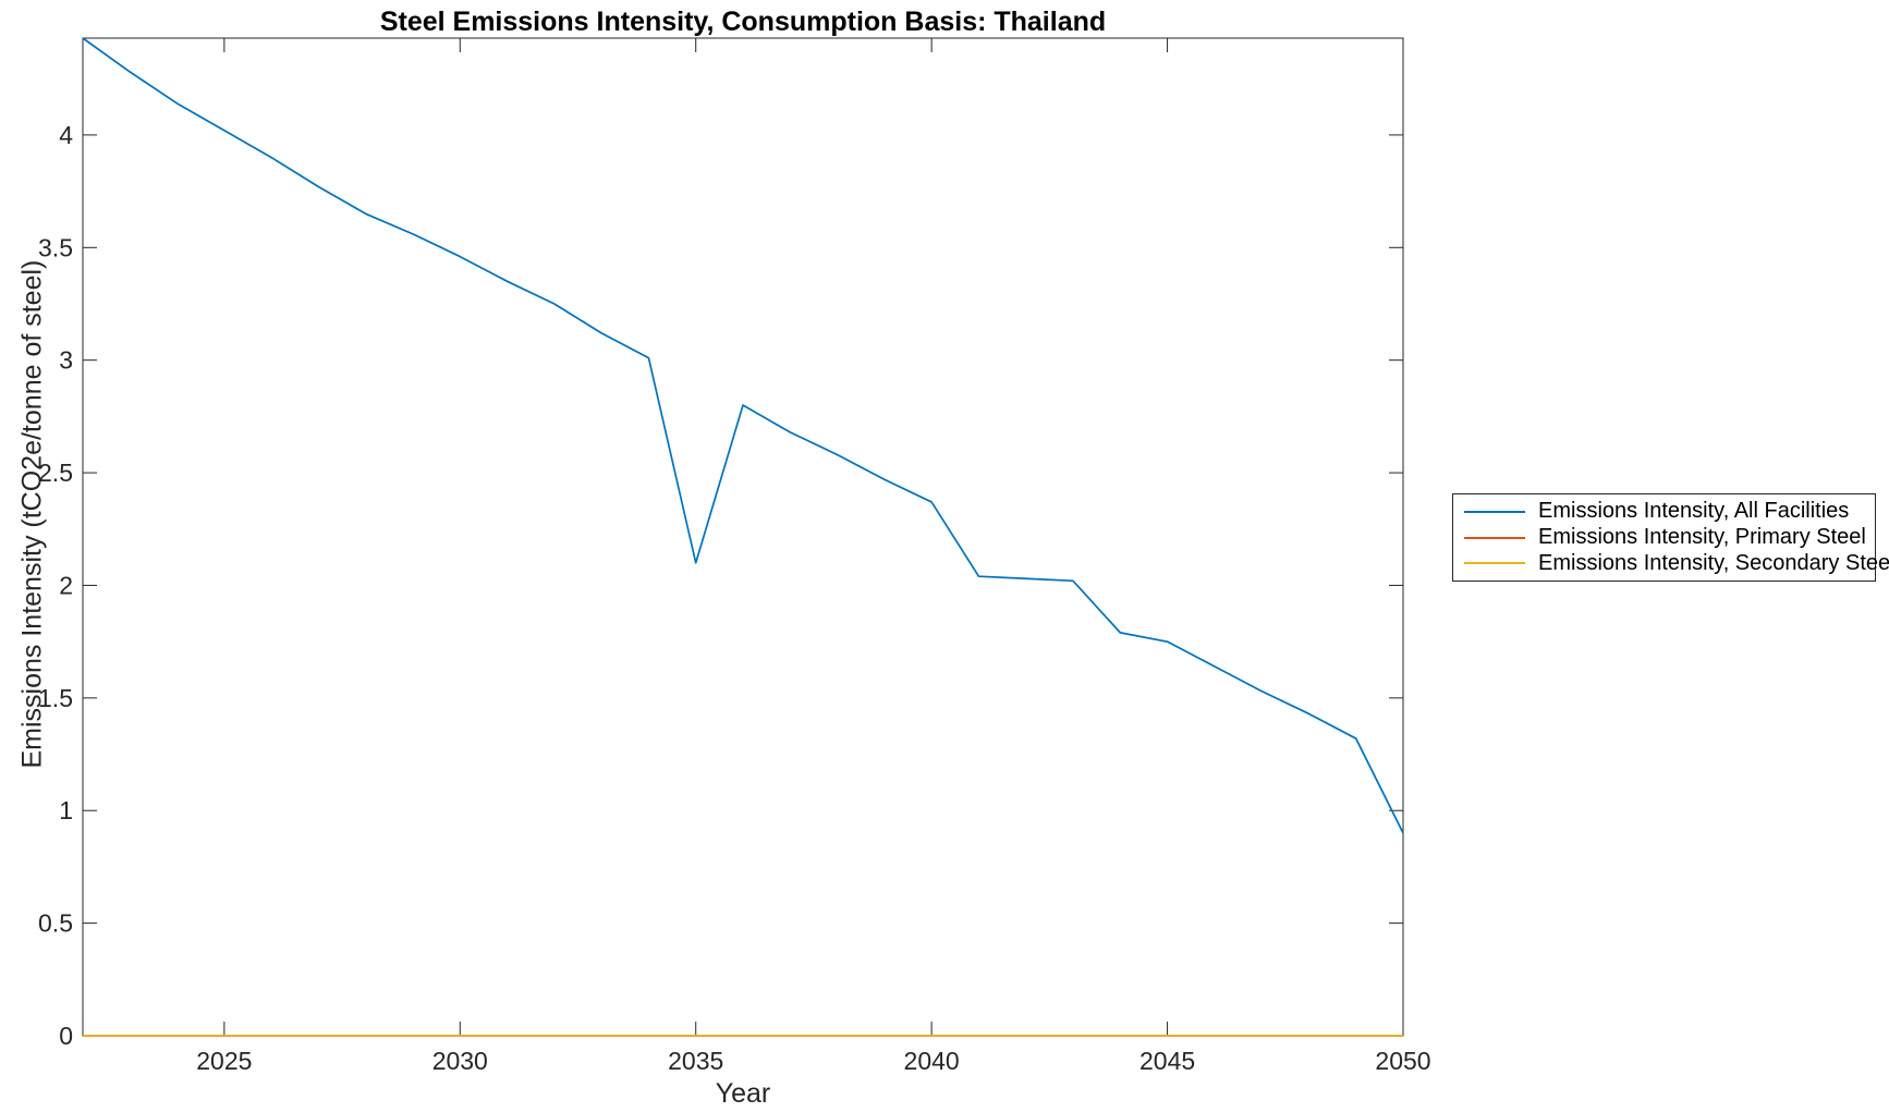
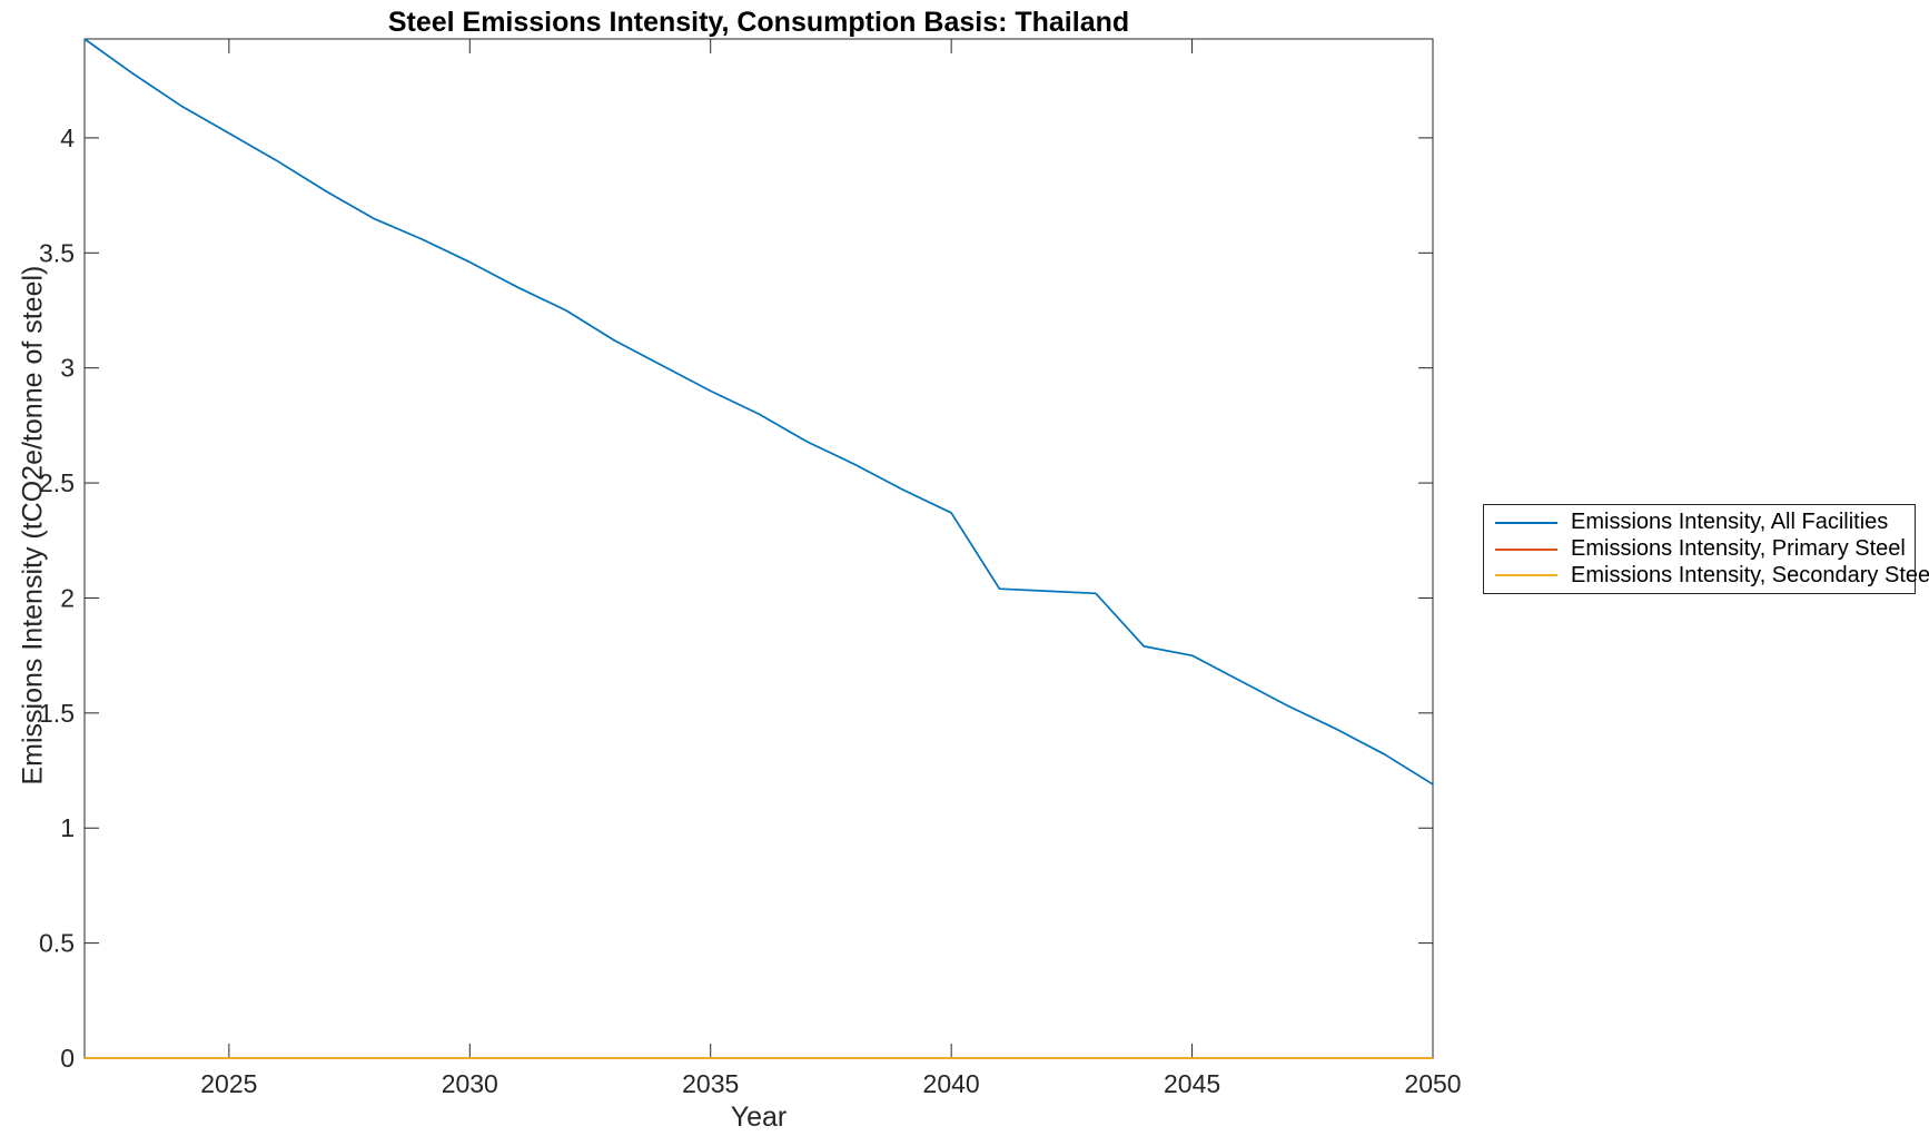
Emissions Intensity, All Facilities/2035: 2.10 -> 2.90
Emissions Intensity, All Facilities/2050: 0.90 -> 1.19
